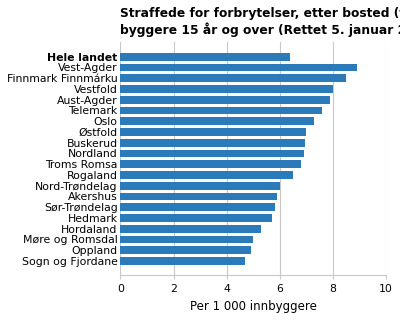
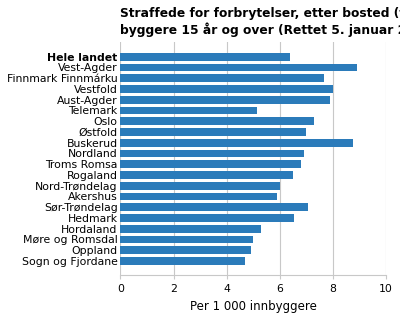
Finnmark Finnmárku: 8.50 -> 7.65
Telemark: 7.60 -> 5.15
Buskerud: 6.95 -> 8.75
Sør-Trøndelag: 5.80 -> 7.05
Hedmark: 5.70 -> 6.55
